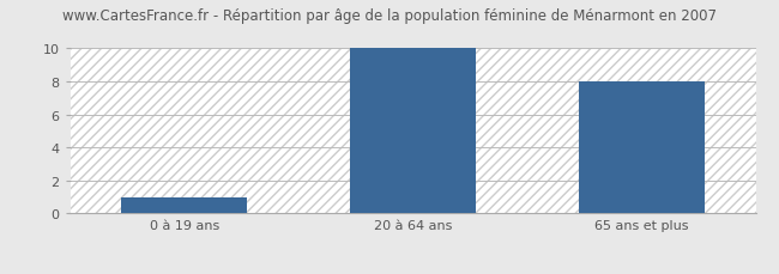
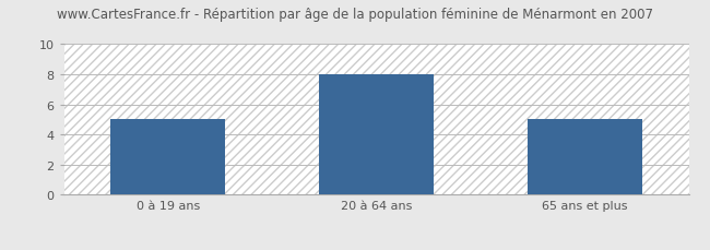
0 à 19 ans: 1 -> 5
20 à 64 ans: 10 -> 8
65 ans et plus: 8 -> 5
